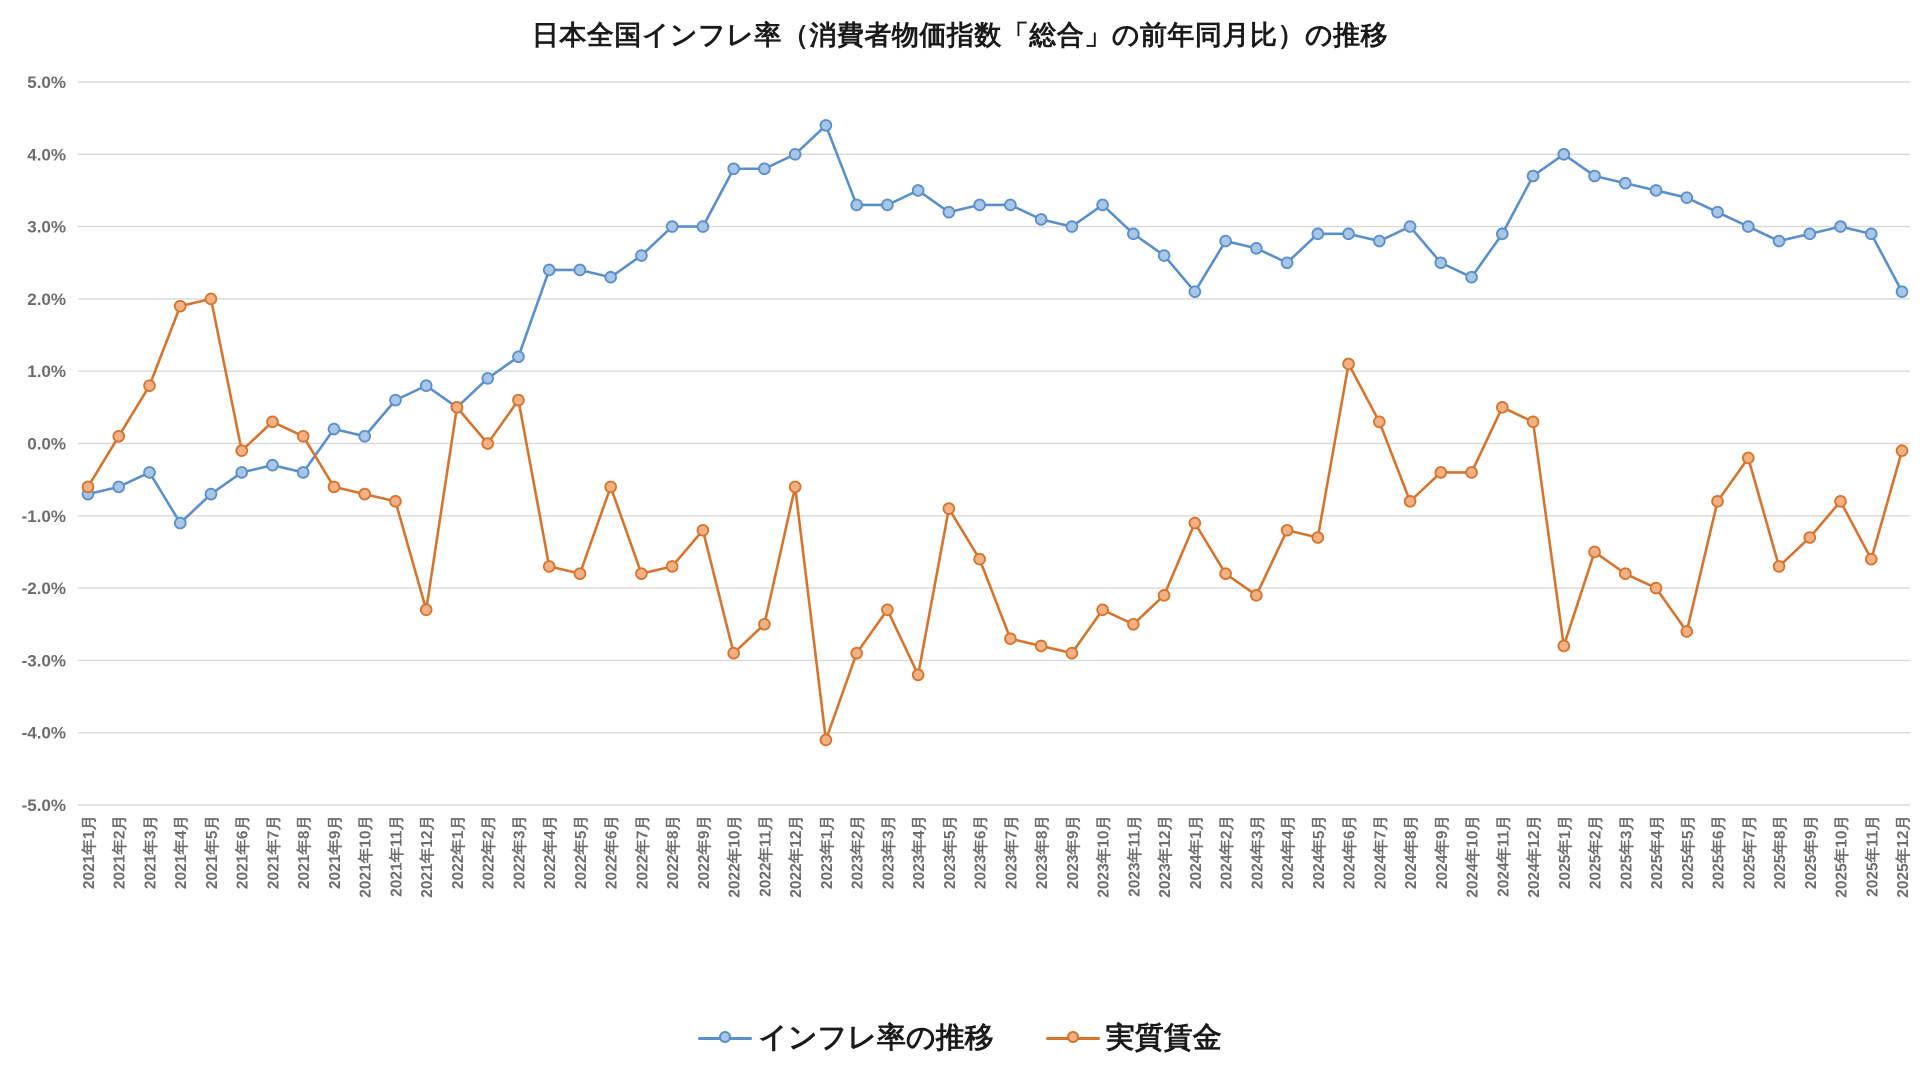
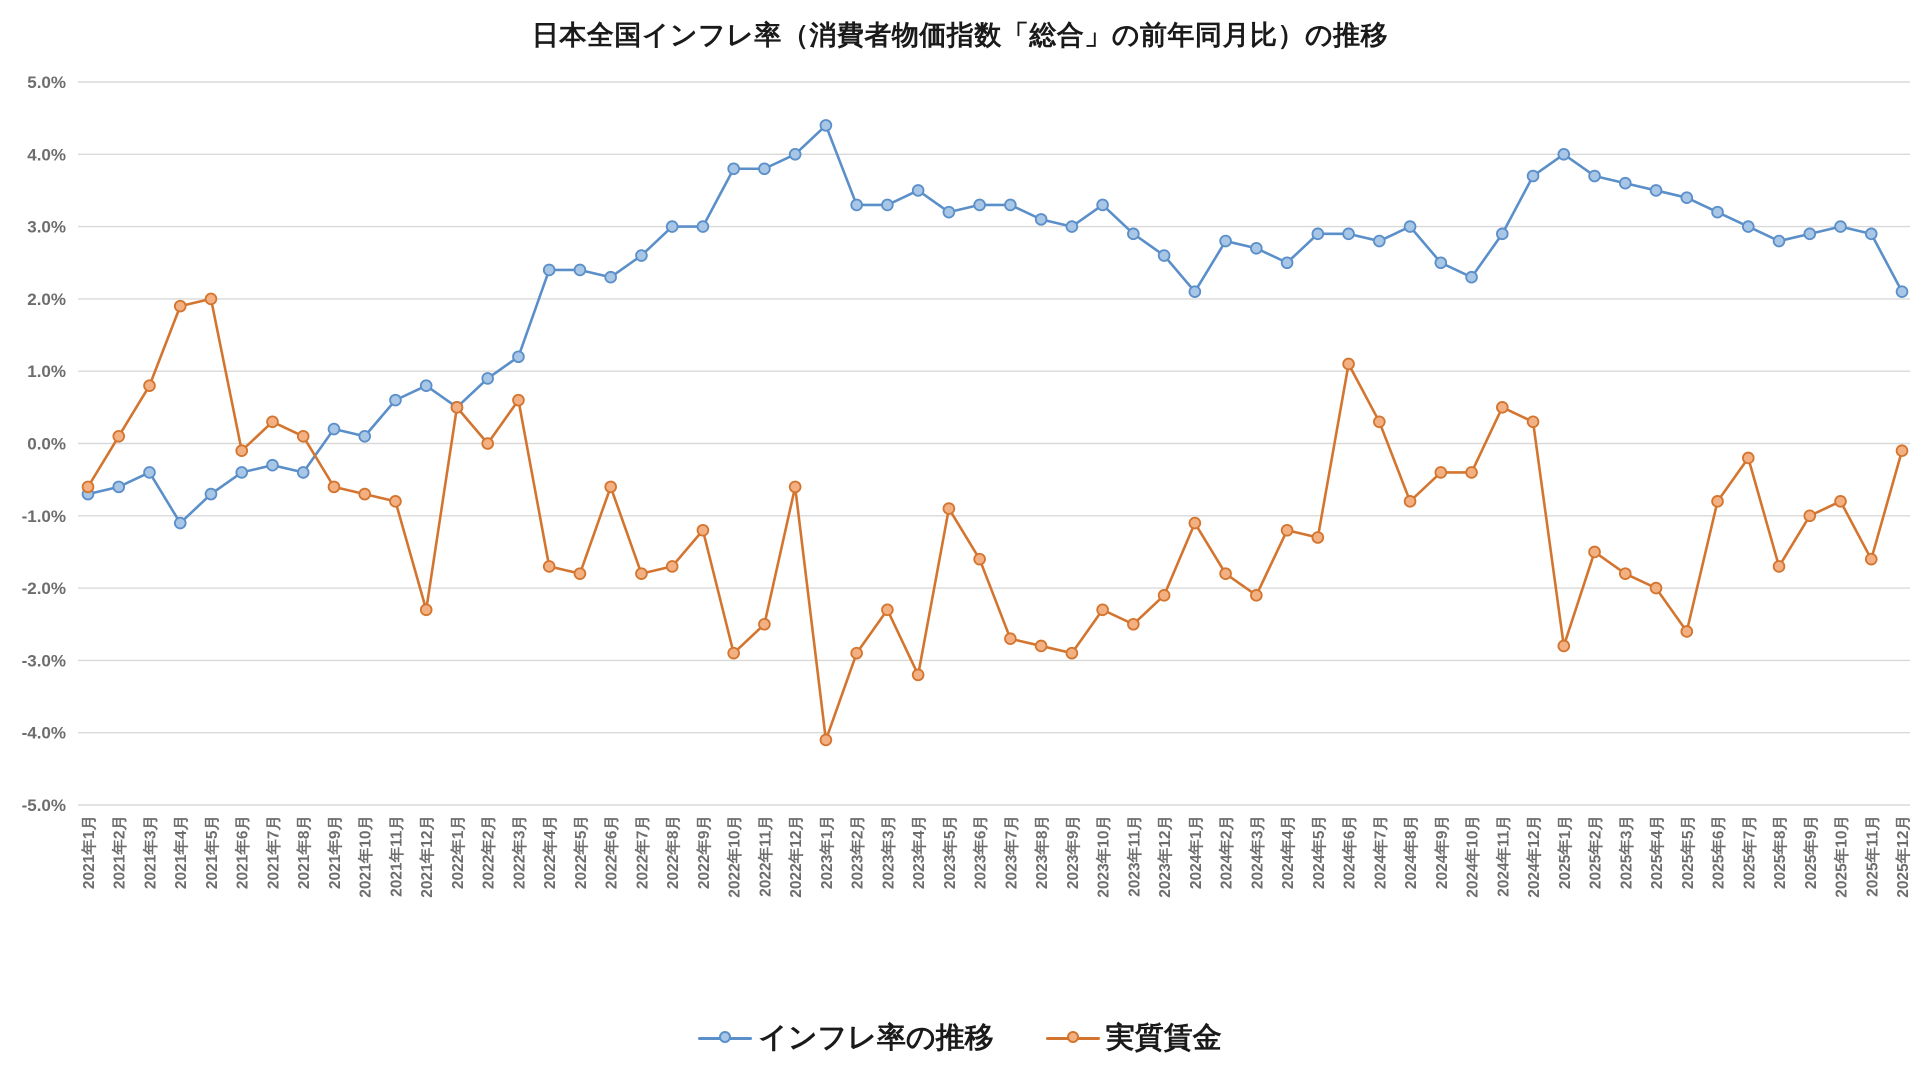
実質賃金/2025年9月: -1.3% -> -1.0%
